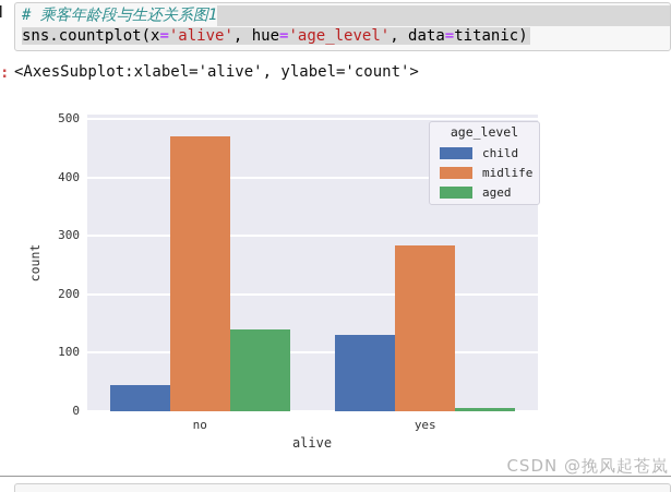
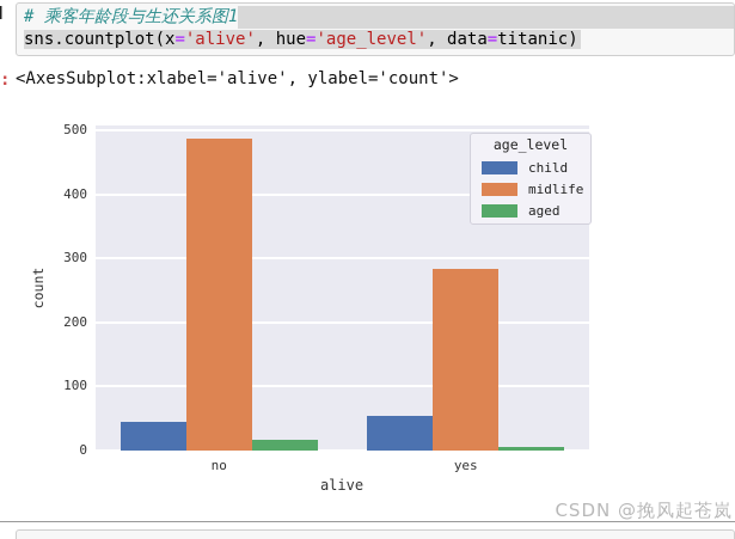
midlife/no: 470 -> 490
aged/no: 140 -> 20
child/yes: 130 -> 50
